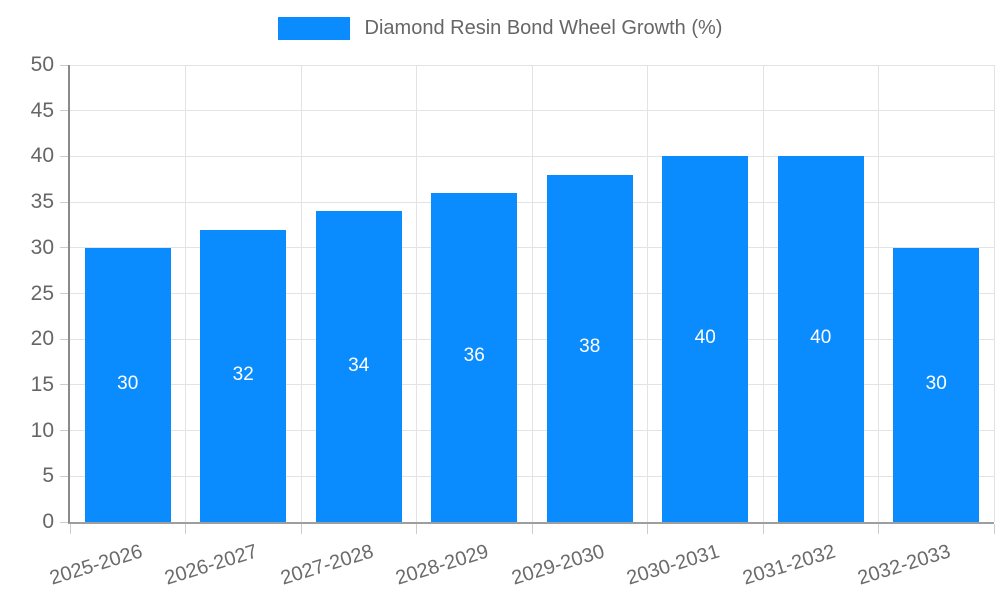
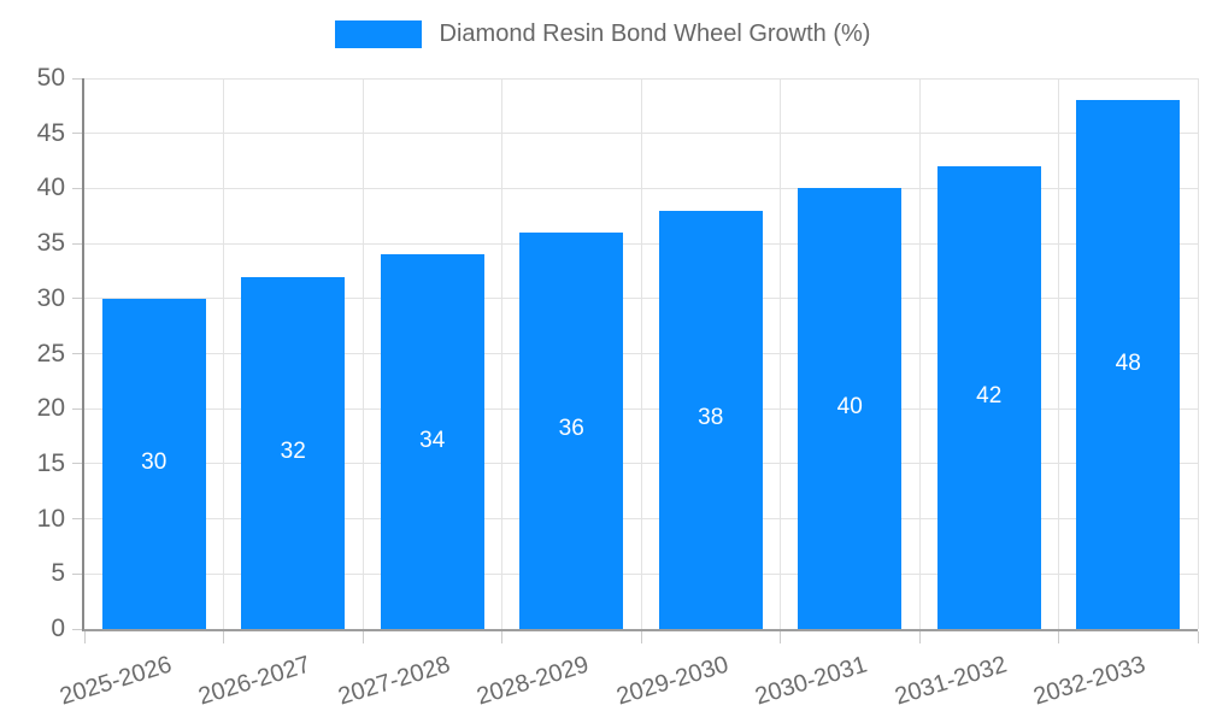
2031-2032: 40 -> 42
2032-2033: 30 -> 48
